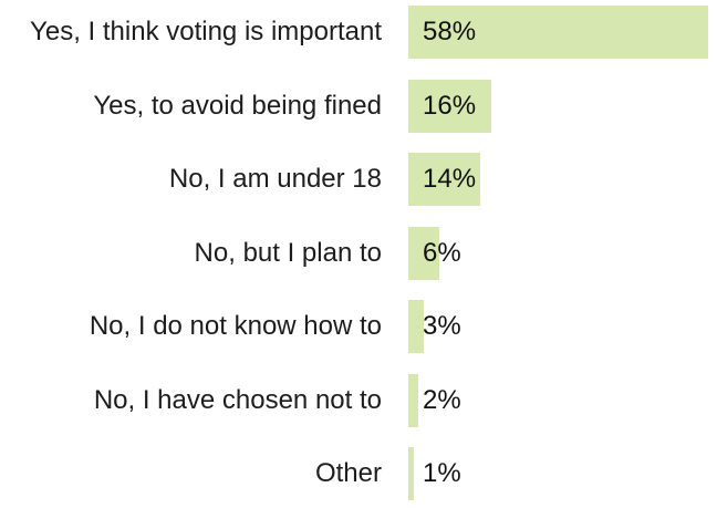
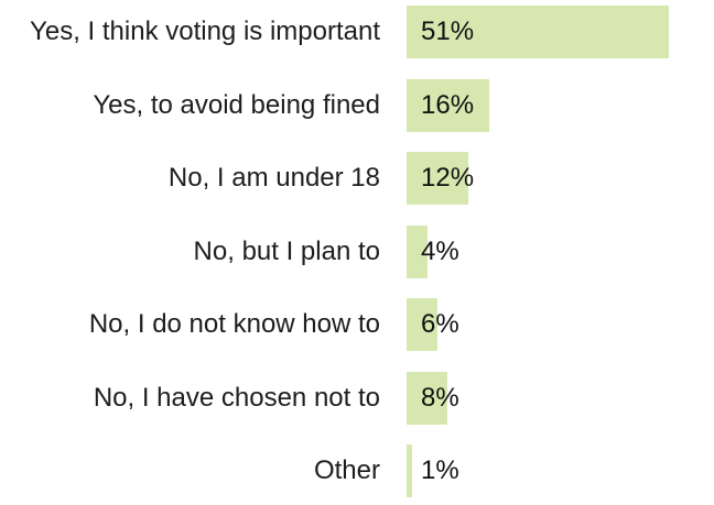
Yes, I think voting is important: 58% -> 51%
No, I am under 18: 14% -> 12%
No, but I plan to: 6% -> 4%
No, I do not know how to: 3% -> 6%
No, I have chosen not to: 2% -> 8%
